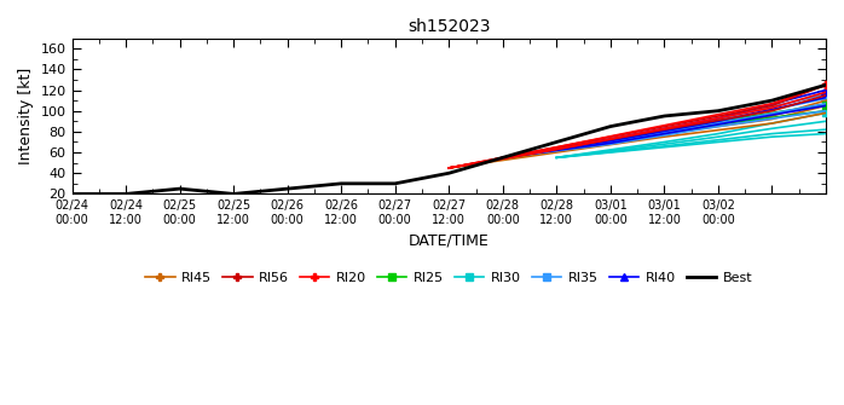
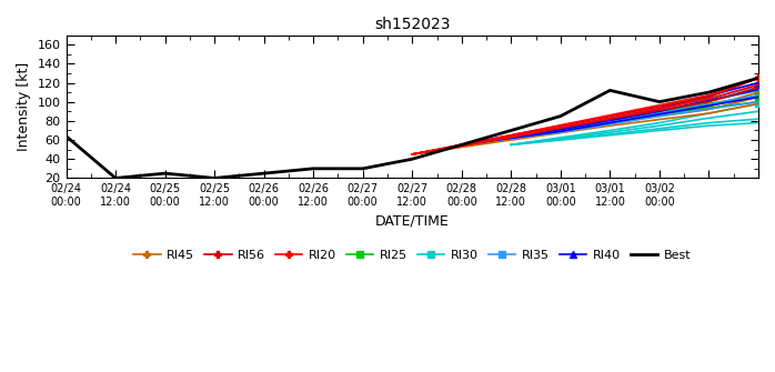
Best/02/24 00:00: 20 -> 64
Best/03/01 12:00: 95 -> 112
